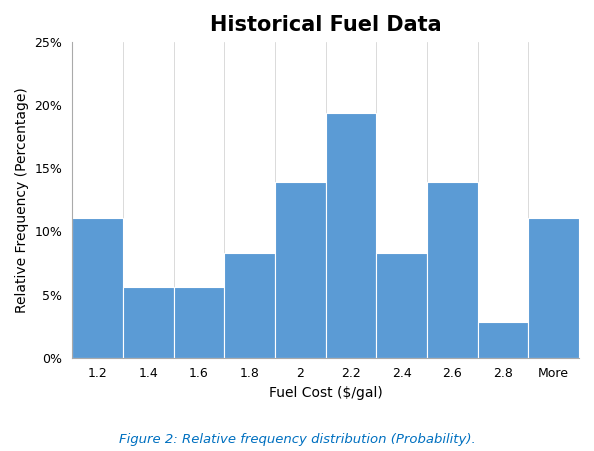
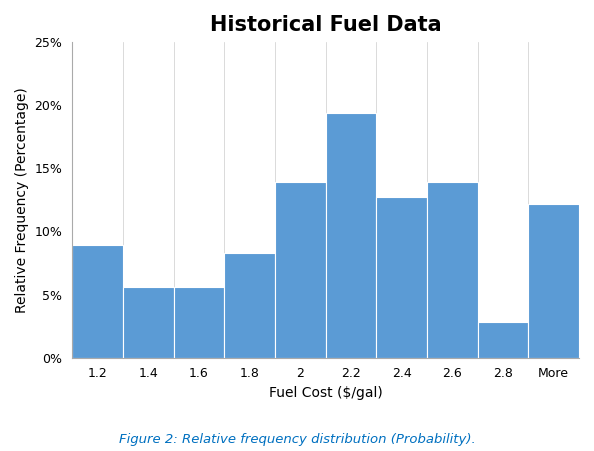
1.2: 11.1% -> 8.9%
2.4: 8.3% -> 12.7%
More: 11.1% -> 12.2%
